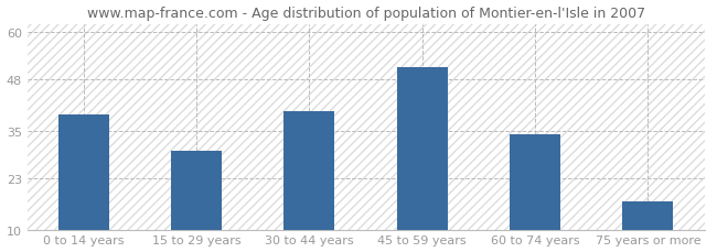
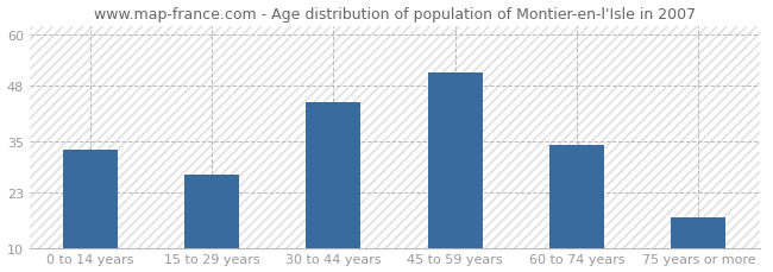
0 to 14 years: 39 -> 33
15 to 29 years: 30 -> 27
30 to 44 years: 40 -> 44
